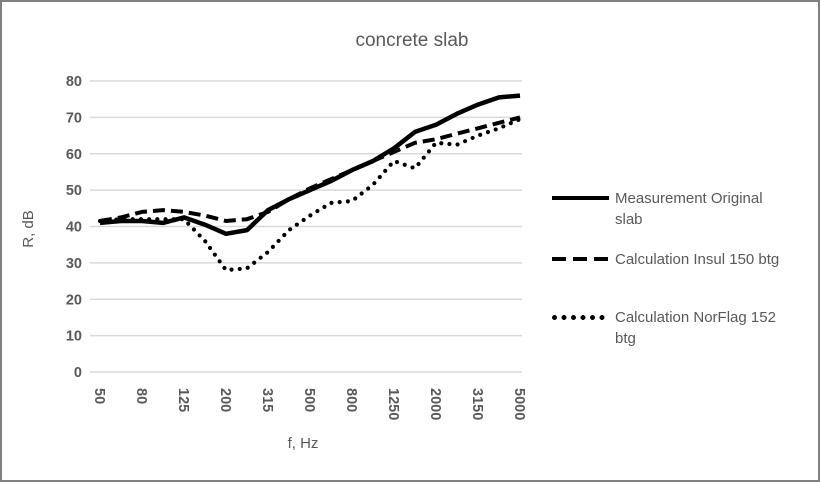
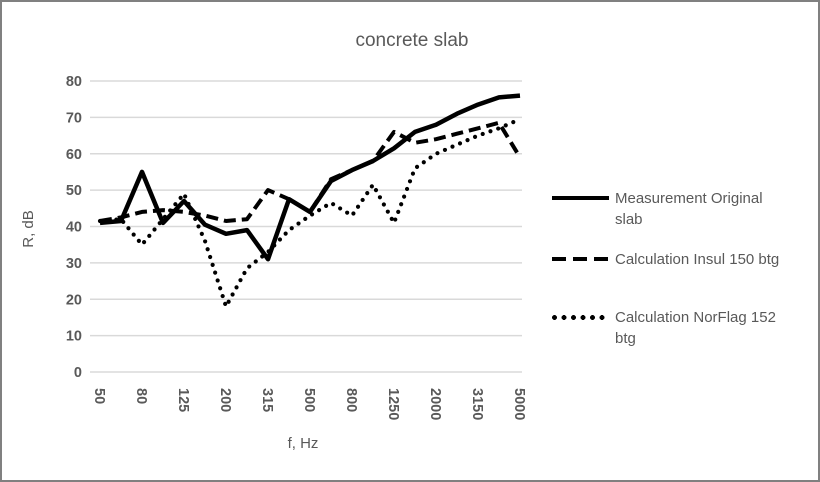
Measurement Original slab/80: 42 -> 55
Calculation NorFlag 152 btg/80: 42 -> 35
Measurement Original slab/125: 42 -> 47
Calculation NorFlag 152 btg/125: 42 -> 49
Calculation NorFlag 152 btg/200: 28 -> 18
Measurement Original slab/315: 44 -> 31
Calculation Insul 150 btg/315: 44 -> 50
Measurement Original slab/500: 50 -> 44
Calculation Insul 150 btg/500: 50 -> 44
Calculation NorFlag 152 btg/800: 47 -> 43
Calculation Insul 150 btg/1250: 60 -> 66
Calculation NorFlag 152 btg/1250: 58 -> 41
Calculation NorFlag 152 btg/2000: 63 -> 60
Calculation Insul 150 btg/5000: 70 -> 59
